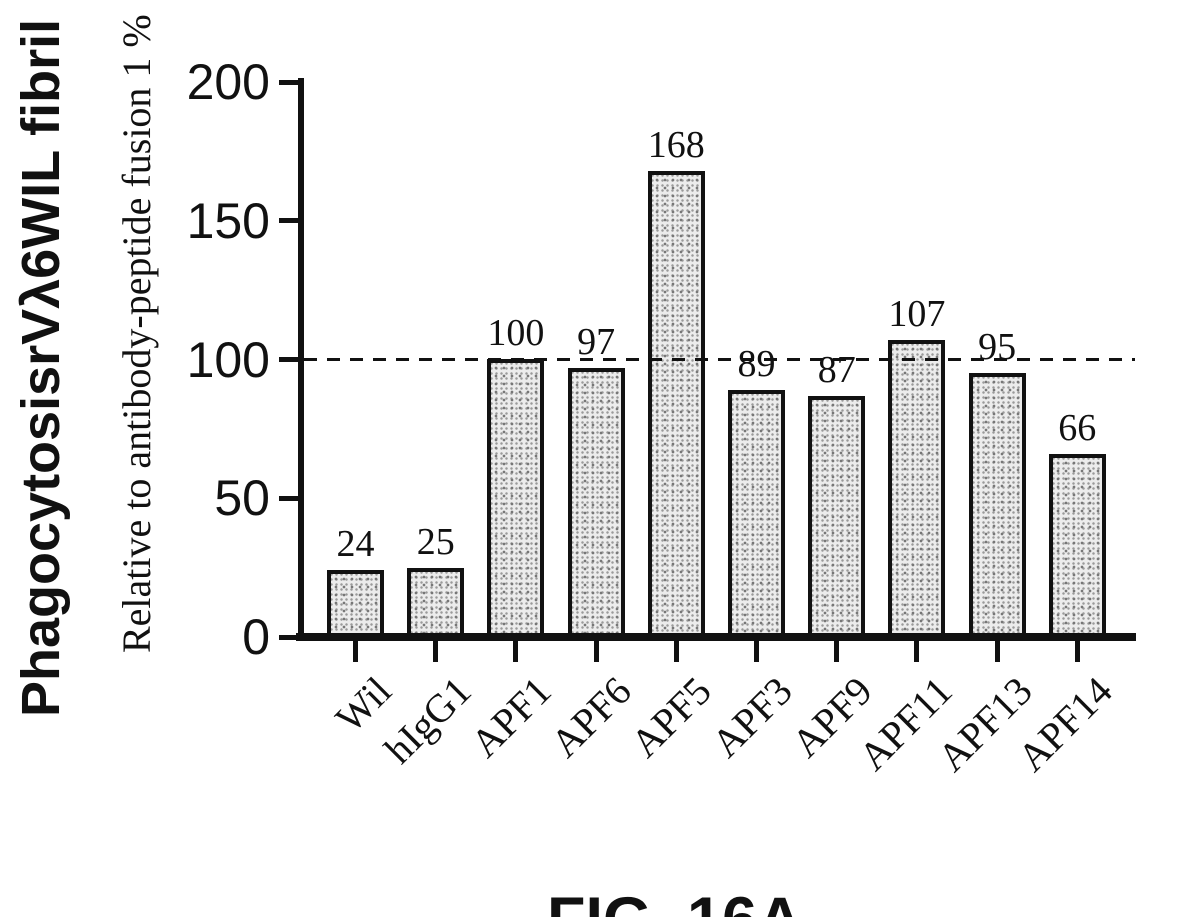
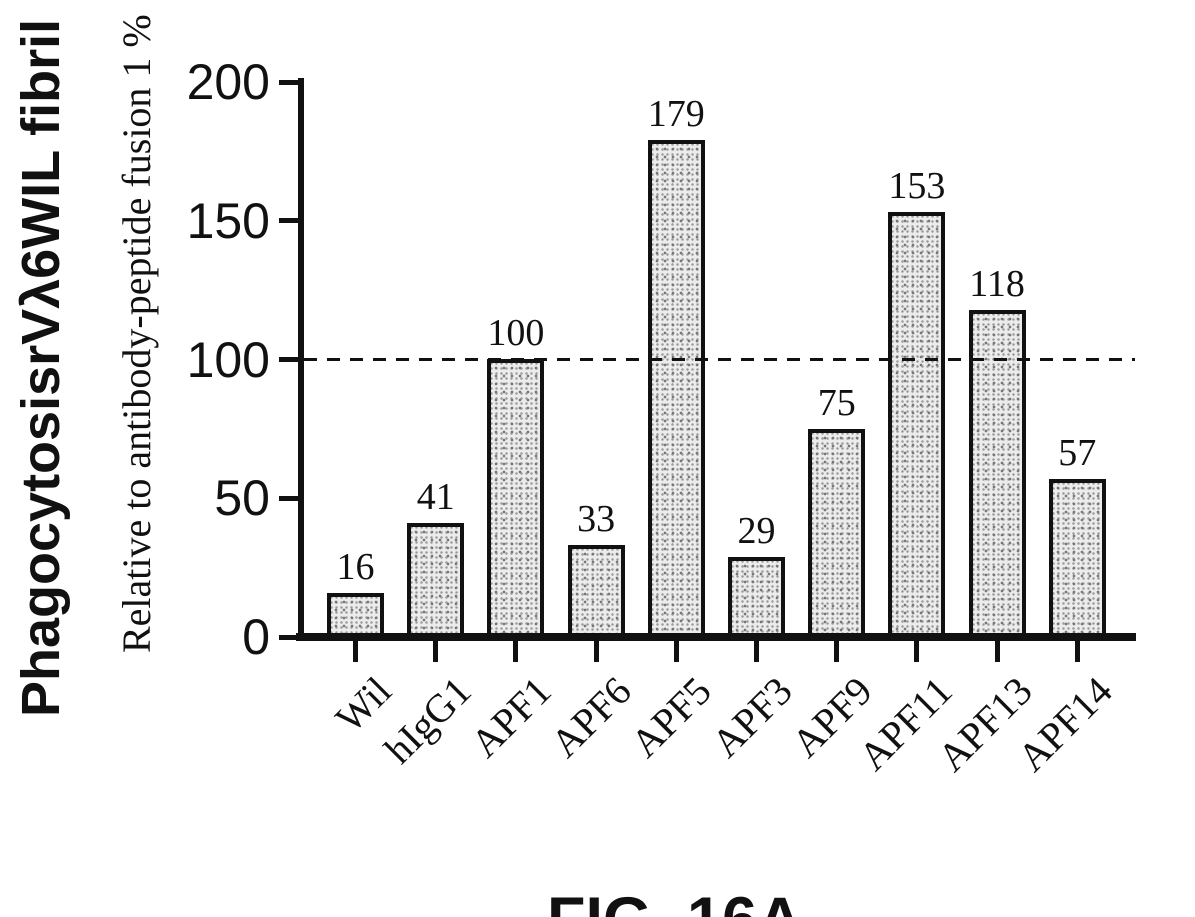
Wil: 24 -> 16
hIgG1: 25 -> 41
APF6: 97 -> 33
APF5: 168 -> 179
APF3: 89 -> 29
APF9: 87 -> 75
APF11: 107 -> 153
APF13: 95 -> 118
APF14: 66 -> 57
